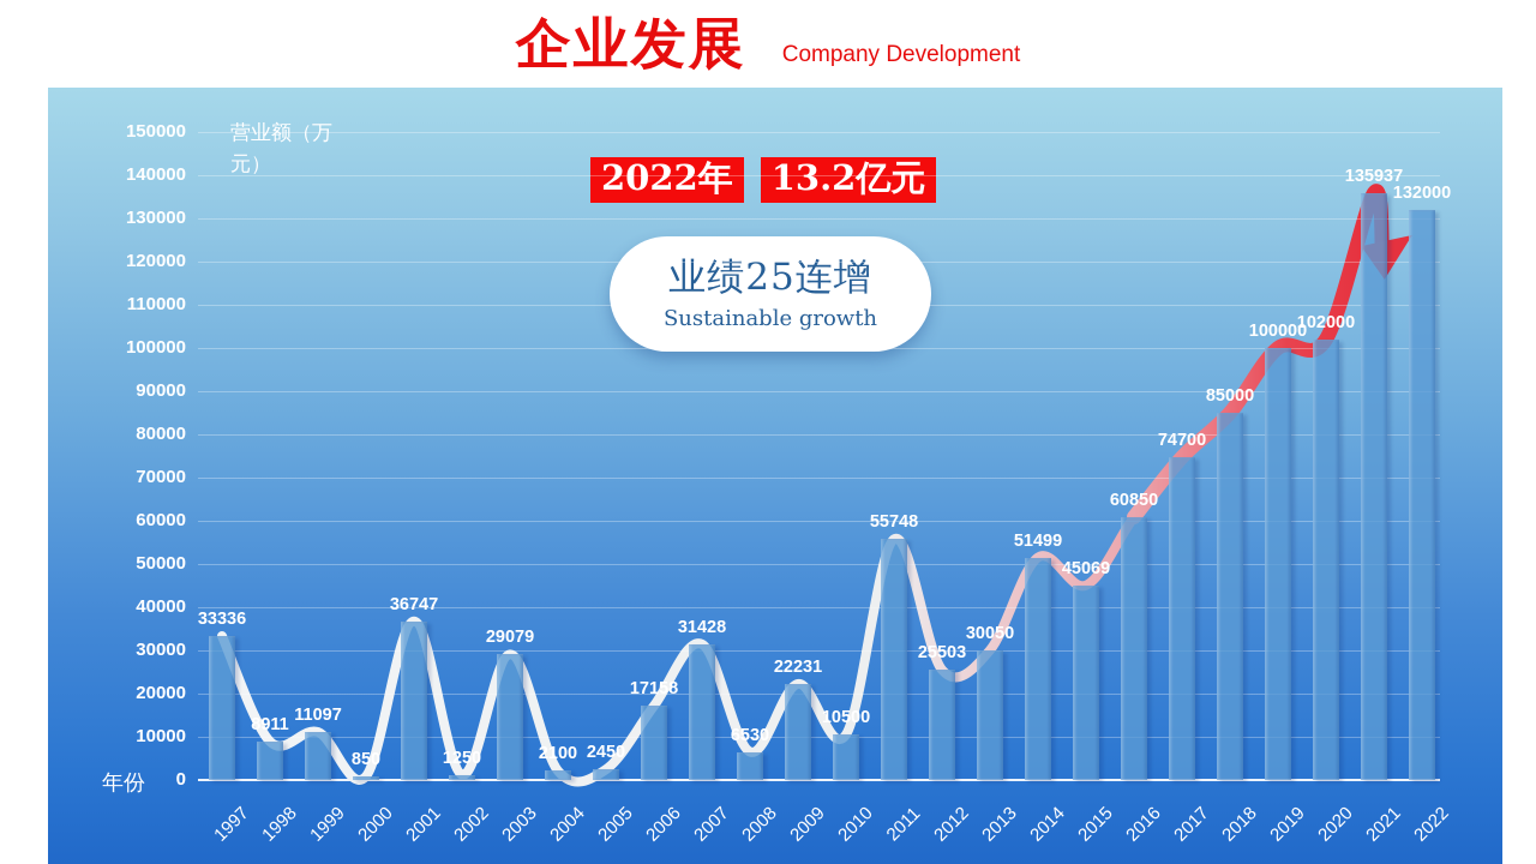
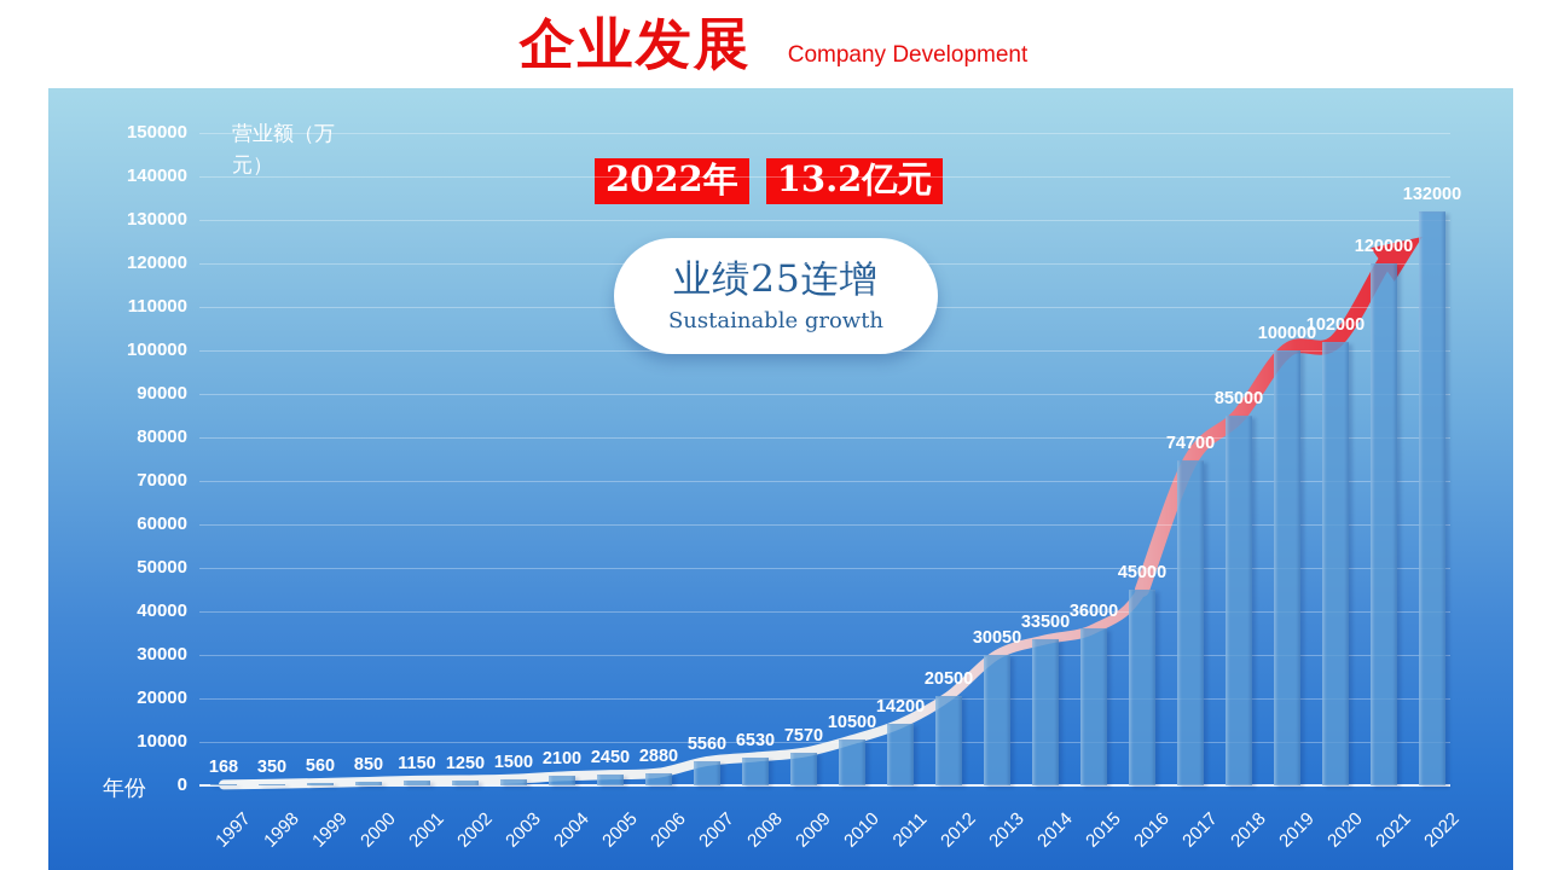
1997: 33336 -> 168
1998: 8911 -> 350
1999: 11097 -> 560
2001: 36747 -> 1150
2003: 29079 -> 1500
2006: 17158 -> 2880
2007: 31428 -> 5560
2009: 22231 -> 7570
2011: 55748 -> 14200
2012: 25503 -> 20500
2014: 51499 -> 33500
2015: 45069 -> 36000
2016: 60850 -> 45000
2021: 135937 -> 120000
